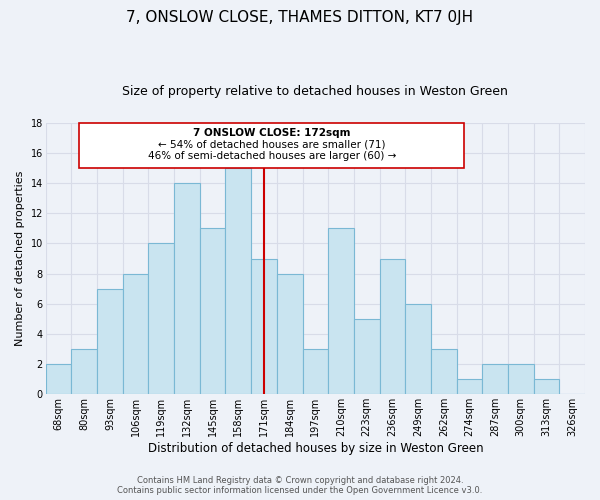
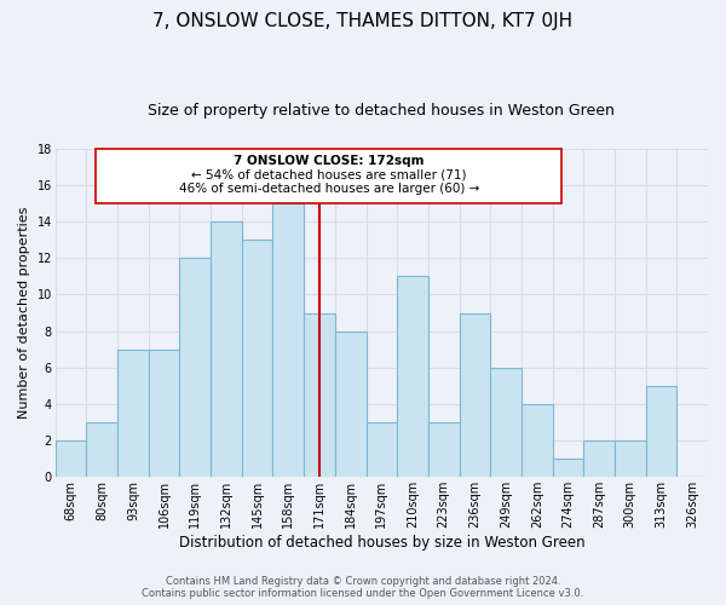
106sqm: 8 -> 7
119sqm: 10 -> 12
145sqm: 11 -> 13
223sqm: 5 -> 3
262sqm: 3 -> 4
313sqm: 1 -> 5
